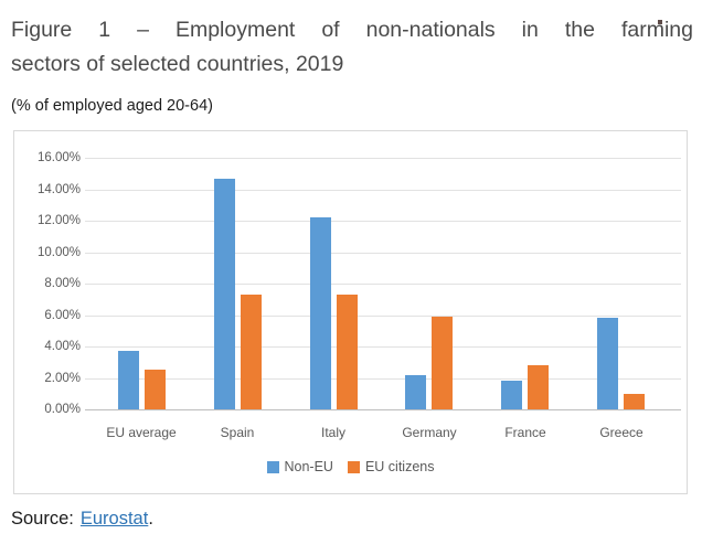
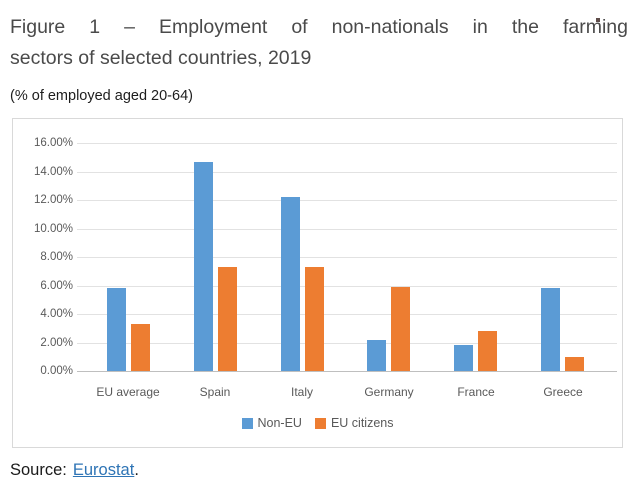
Non-EU/EU average: 3.7% -> 5.8%
EU citizens/EU average: 2.5% -> 3.3%
